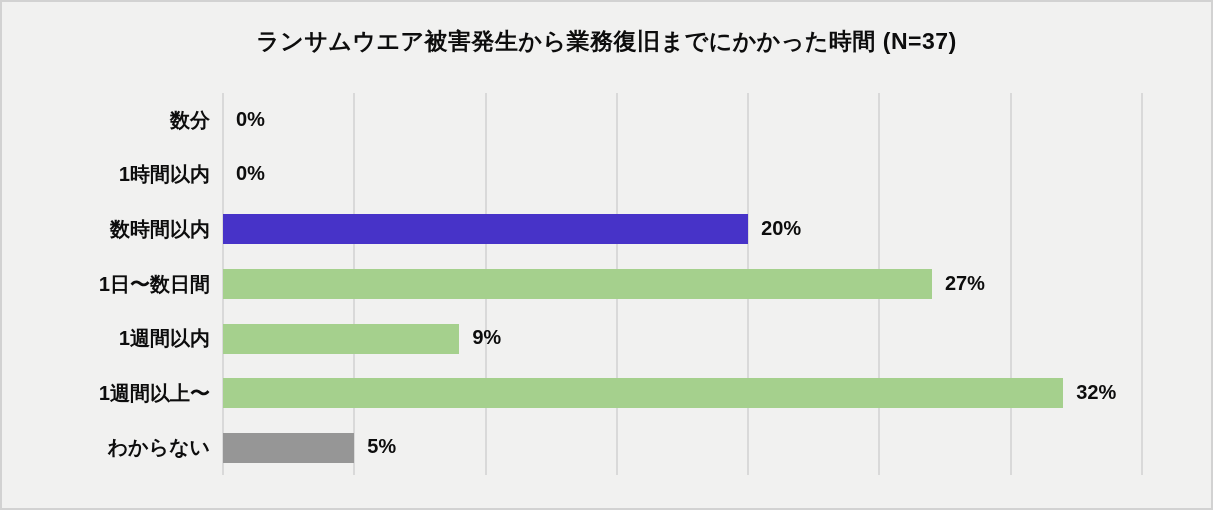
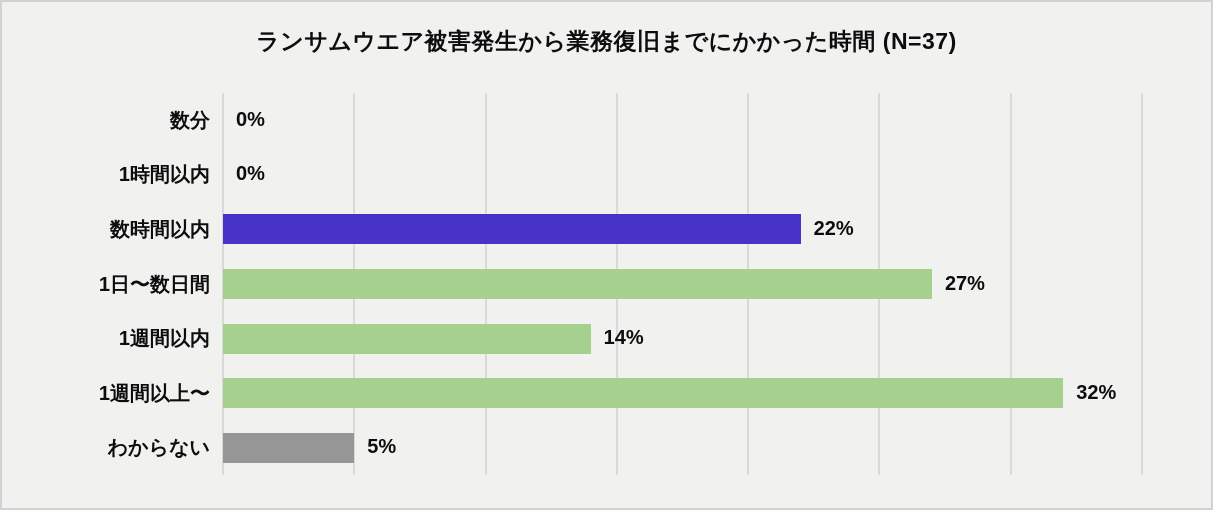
数時間以内: 20% -> 22%
1週間以内: 9% -> 14%
